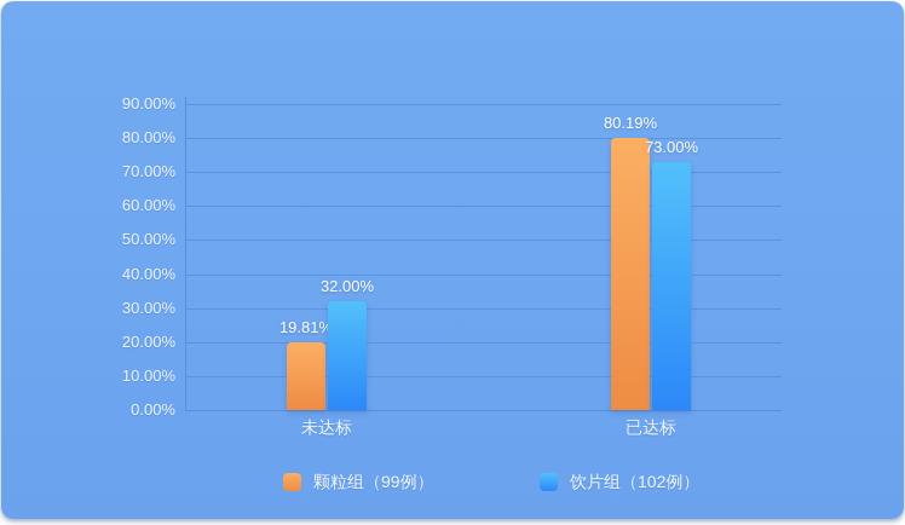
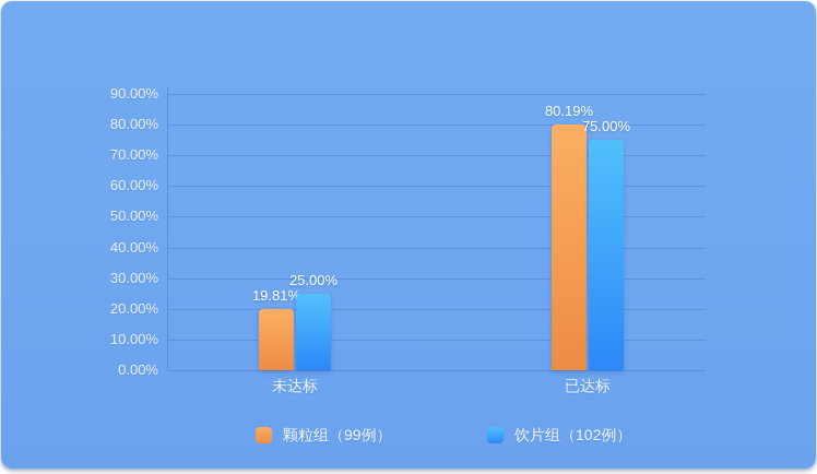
饮片组（102例）/未达标: 32.00% -> 25.00%
饮片组（102例）/已达标: 73.00% -> 75.00%
